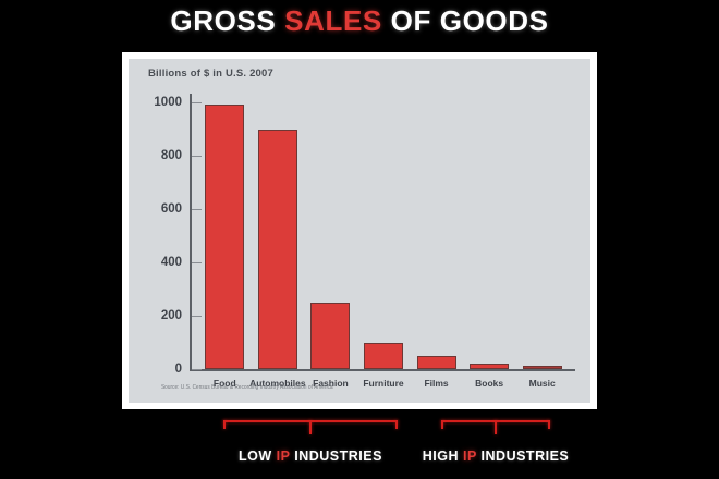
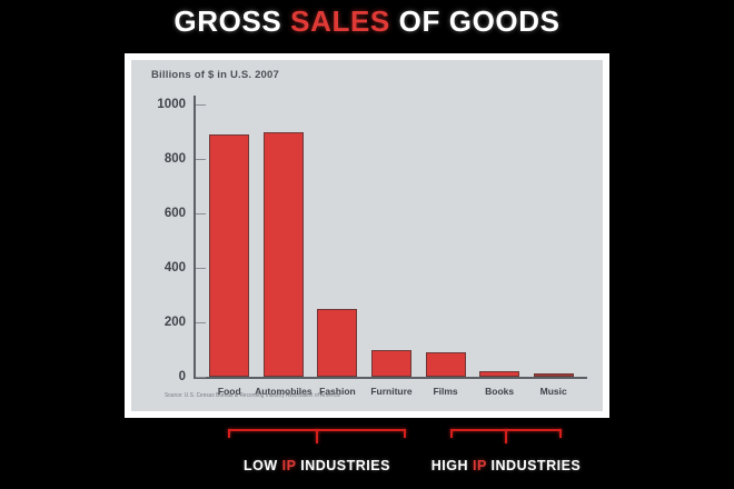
Food: 990 -> 890
Films: 50 -> 90
